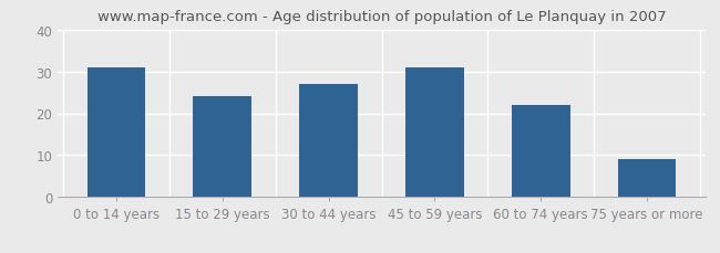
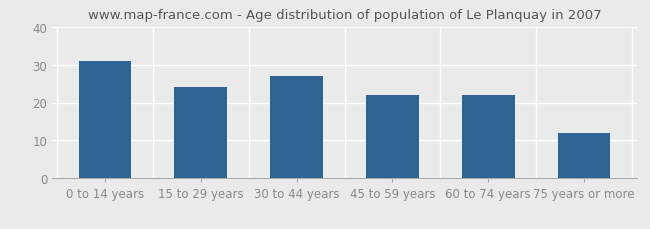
45 to 59 years: 31 -> 22
75 years or more: 9 -> 12
